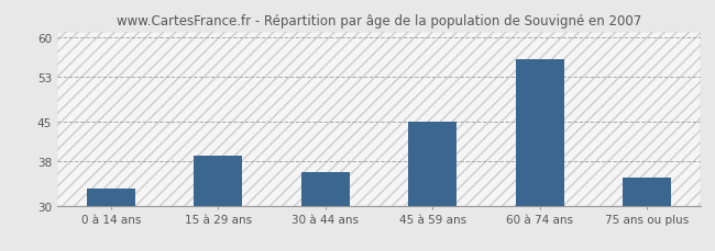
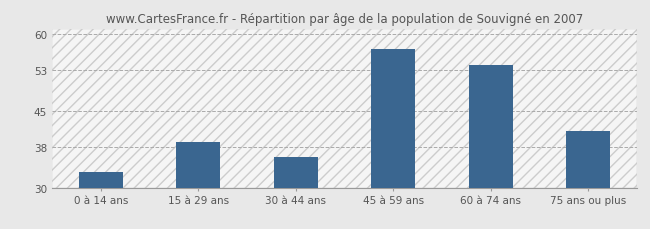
45 à 59 ans: 45 -> 57
60 à 74 ans: 56 -> 54
75 ans ou plus: 35 -> 41
